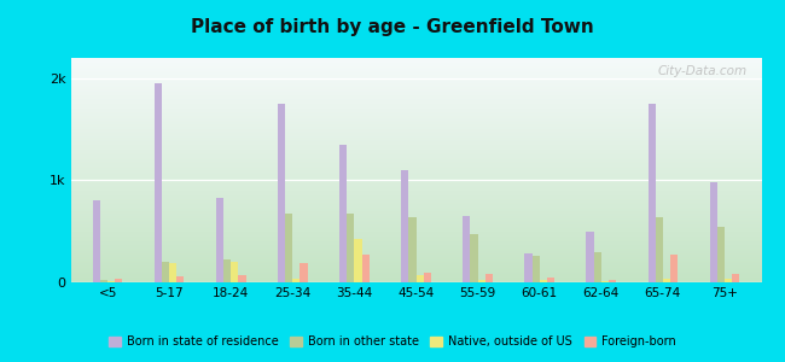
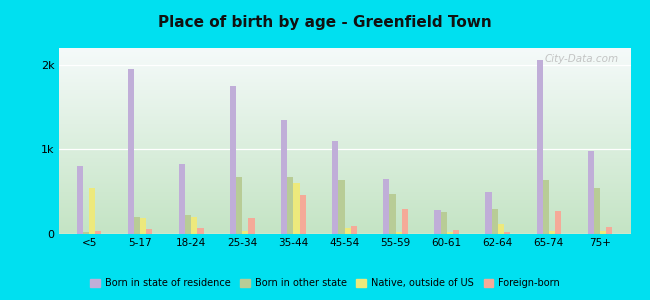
Native, outside of US/<5: 0.02k -> 0.54k
Native, outside of US/35-44: 0.42k -> 0.60k
Foreign-born/35-44: 0.27k -> 0.46k
Foreign-born/55-59: 0.08k -> 0.30k
Native, outside of US/62-64: 0.02k -> 0.12k
Born in state of residence/65-74: 1.75k -> 2.06k
